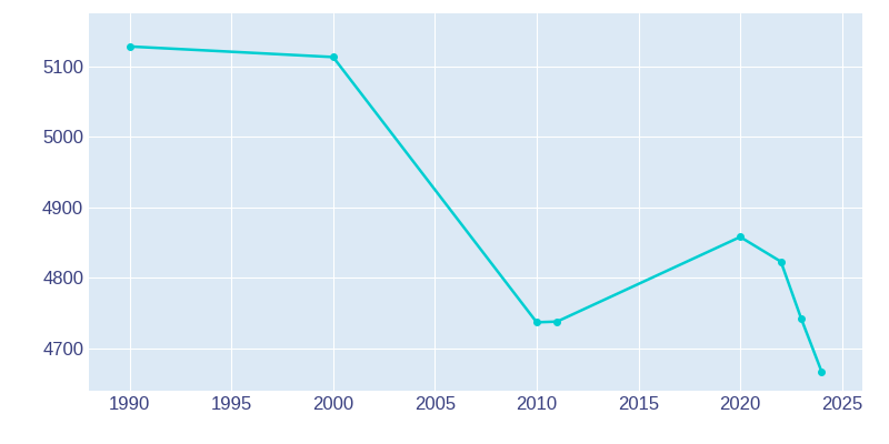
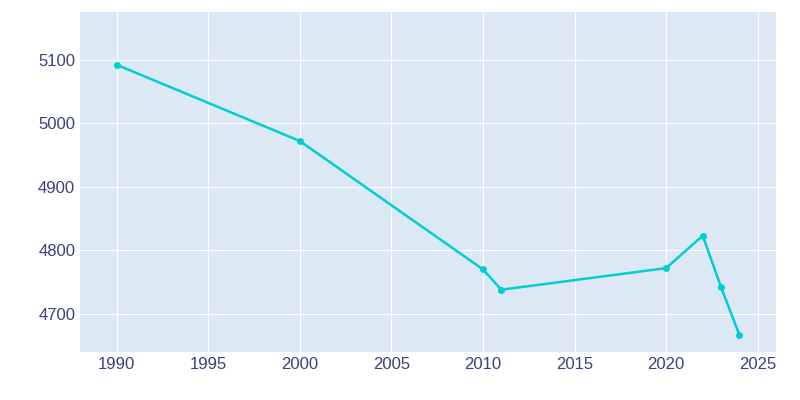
1990: 5128 -> 5092
2000: 5113 -> 4972
2010: 4737 -> 4770
2020: 4858 -> 4772
